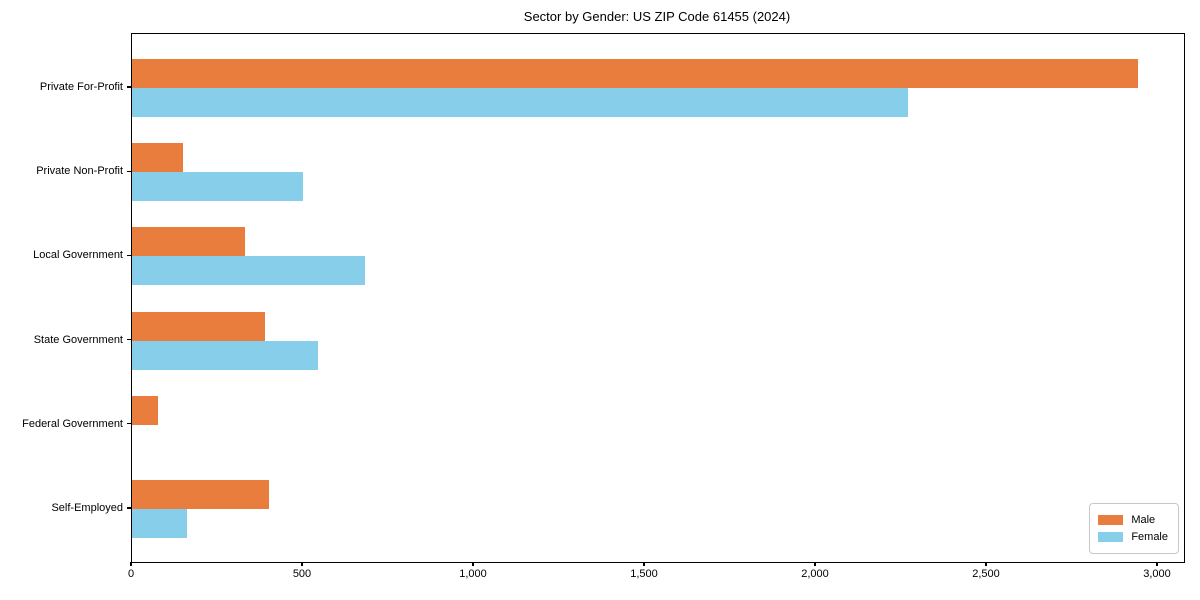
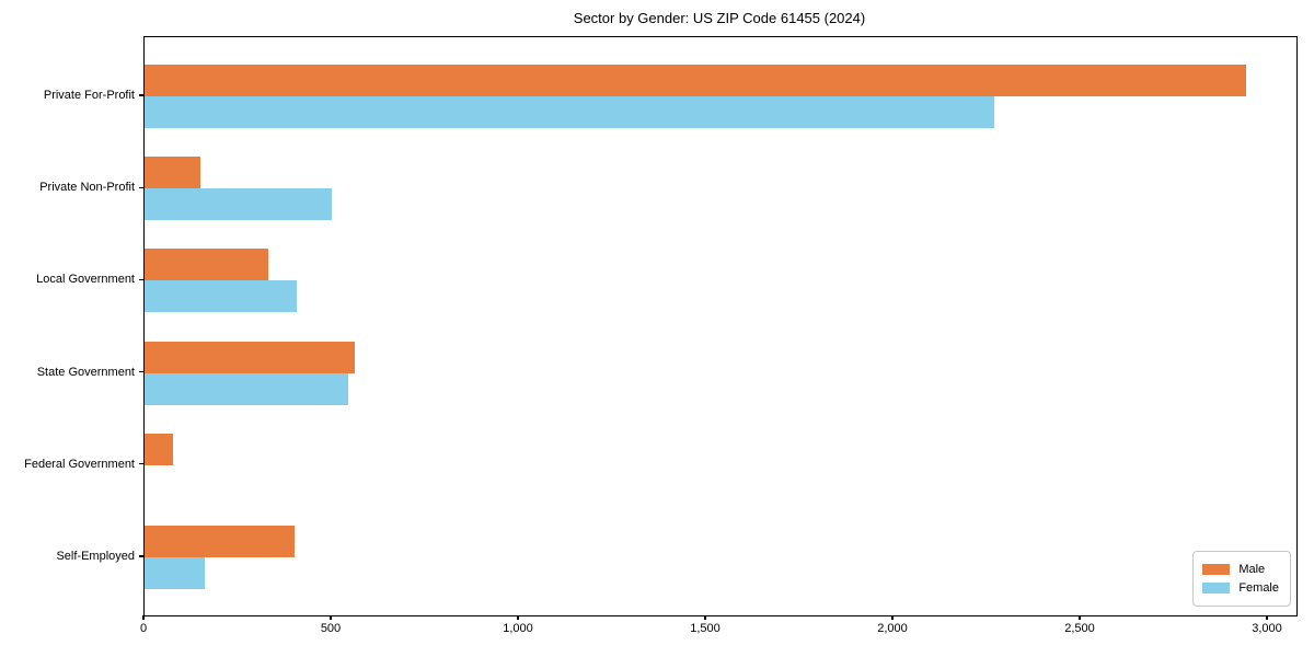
Female/Local Government: 680 -> 400
Male/State Government: 390 -> 560
